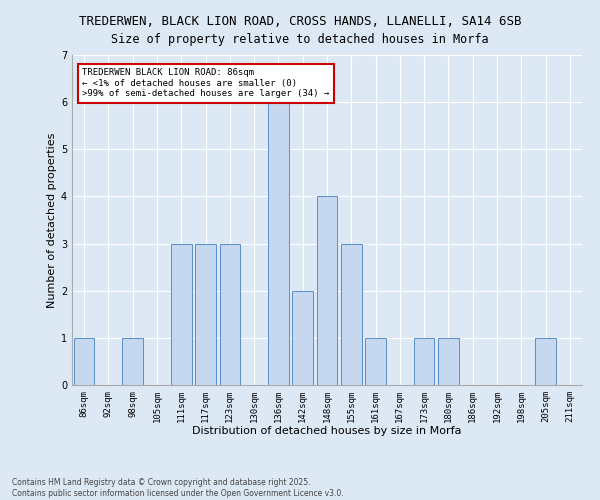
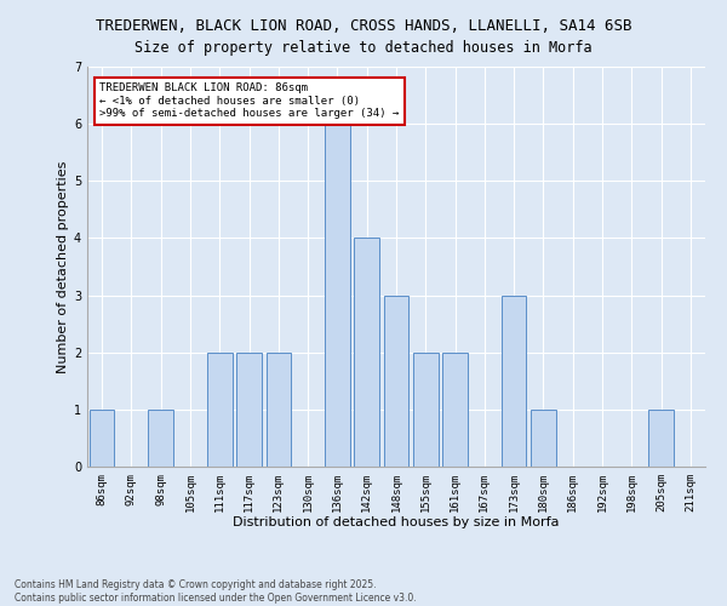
111sqm: 3 -> 2
117sqm: 3 -> 2
123sqm: 3 -> 2
142sqm: 2 -> 4
148sqm: 4 -> 3
155sqm: 3 -> 2
161sqm: 1 -> 2
173sqm: 1 -> 3
